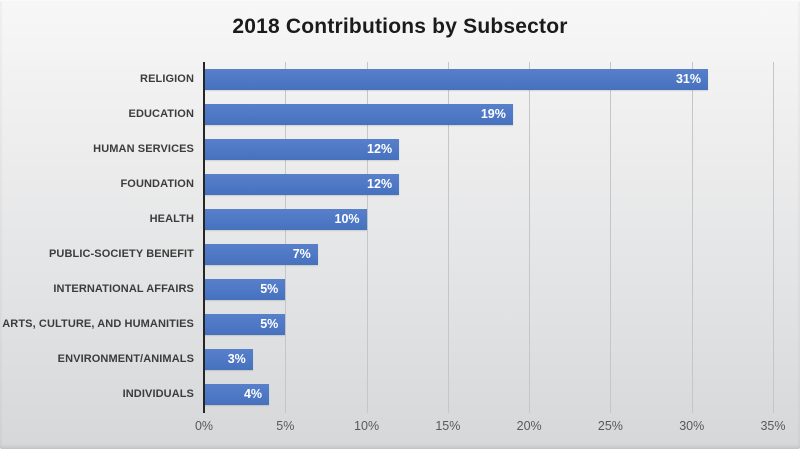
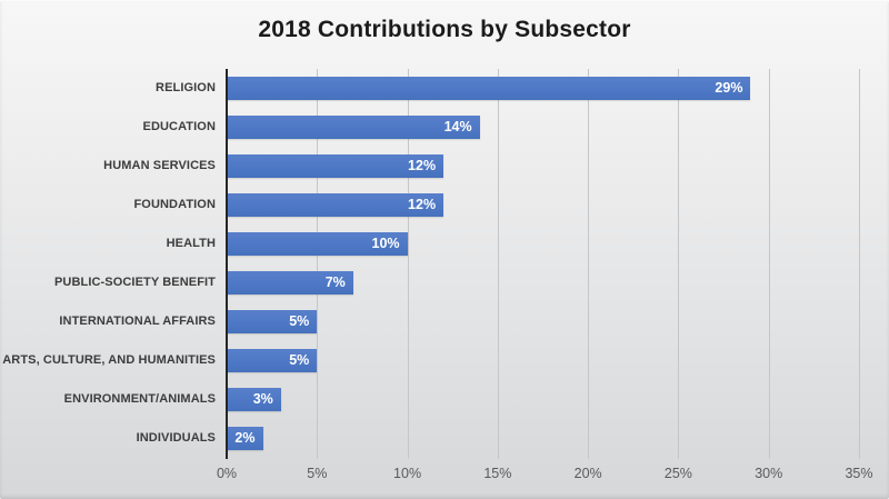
RELIGION: 31% -> 29%
EDUCATION: 19% -> 14%
INDIVIDUALS: 4% -> 2%
